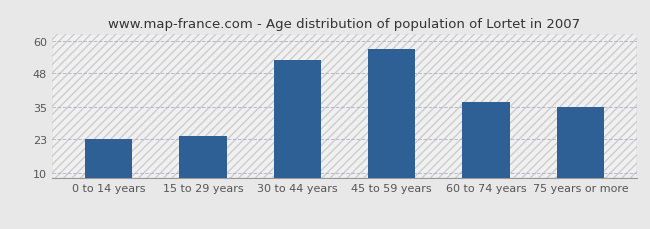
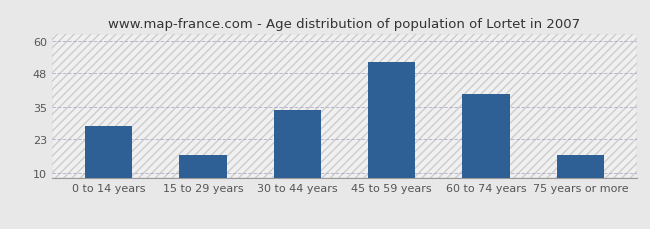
0 to 14 years: 23 -> 28
15 to 29 years: 24 -> 17
30 to 44 years: 53 -> 34
45 to 59 years: 57 -> 52
60 to 74 years: 37 -> 40
75 years or more: 35 -> 17
